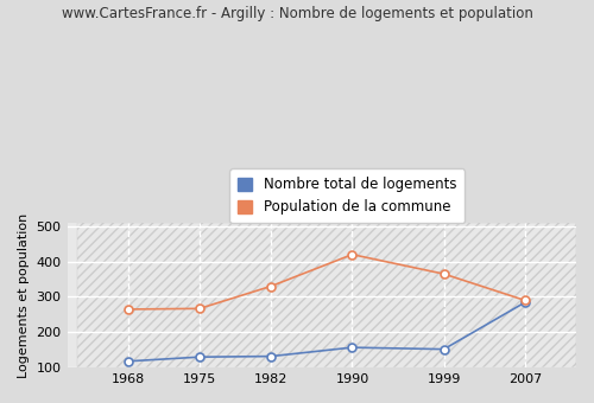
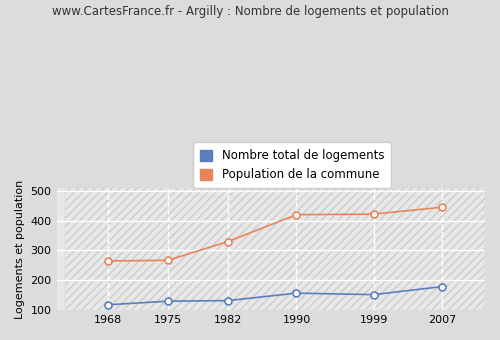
Population de la commune/1999: 365 -> 422
Nombre total de logements/2007: 285 -> 179
Population de la commune/2007: 290 -> 445
